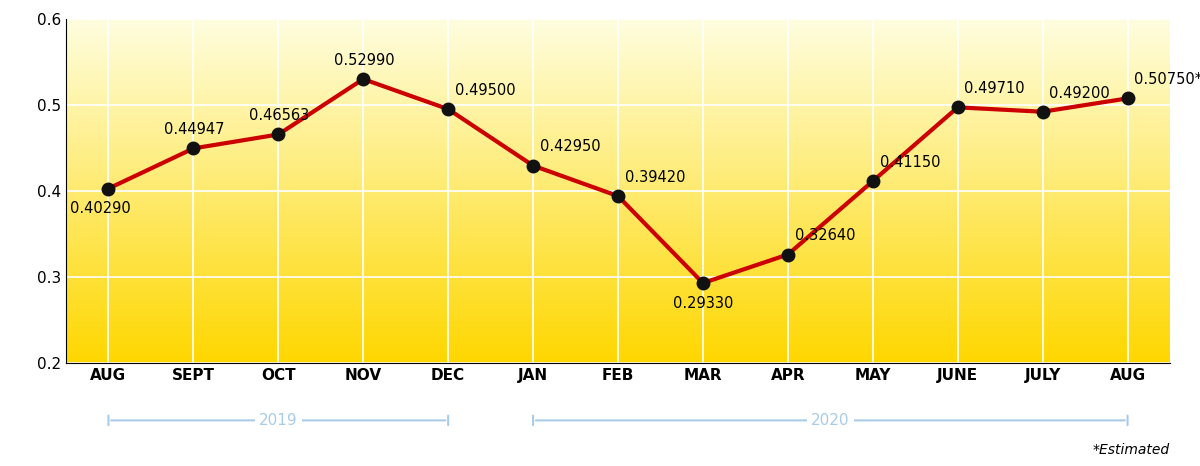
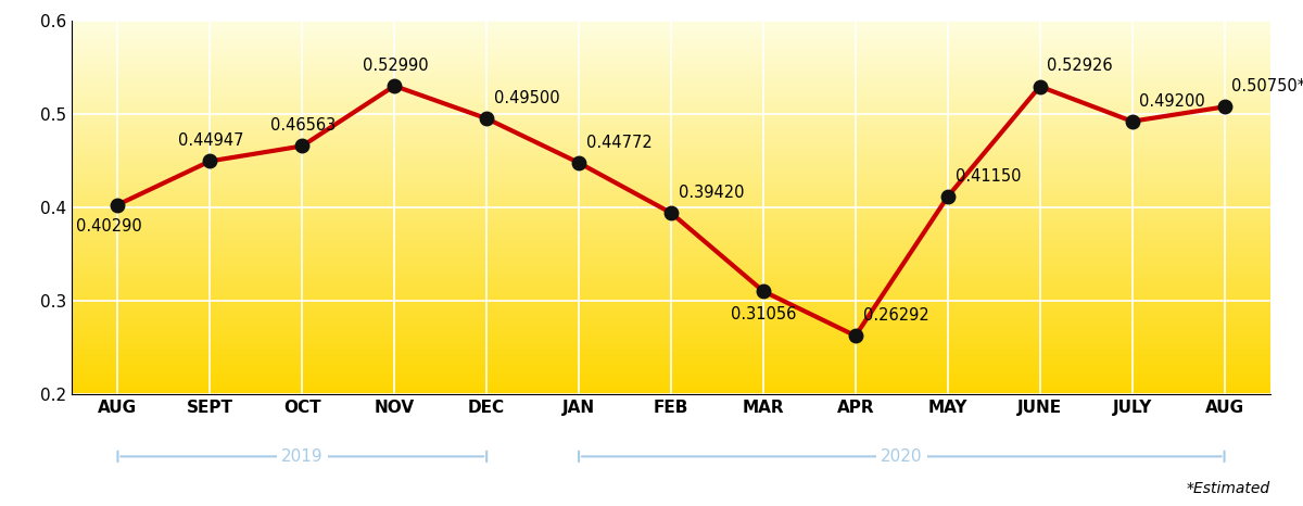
JAN: 0.42950 -> 0.44772
MAR: 0.29330 -> 0.31056
APR: 0.32640 -> 0.26292
JUNE: 0.49710 -> 0.52926
